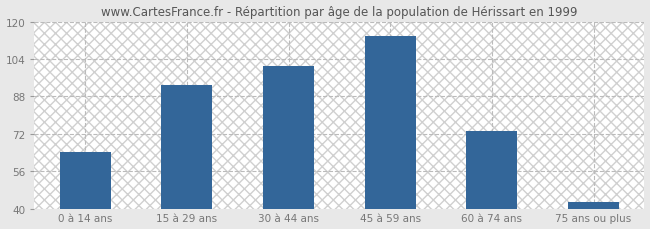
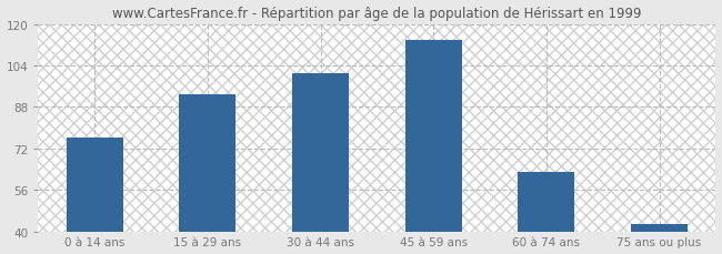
0 à 14 ans: 64 -> 76
60 à 74 ans: 73 -> 63
